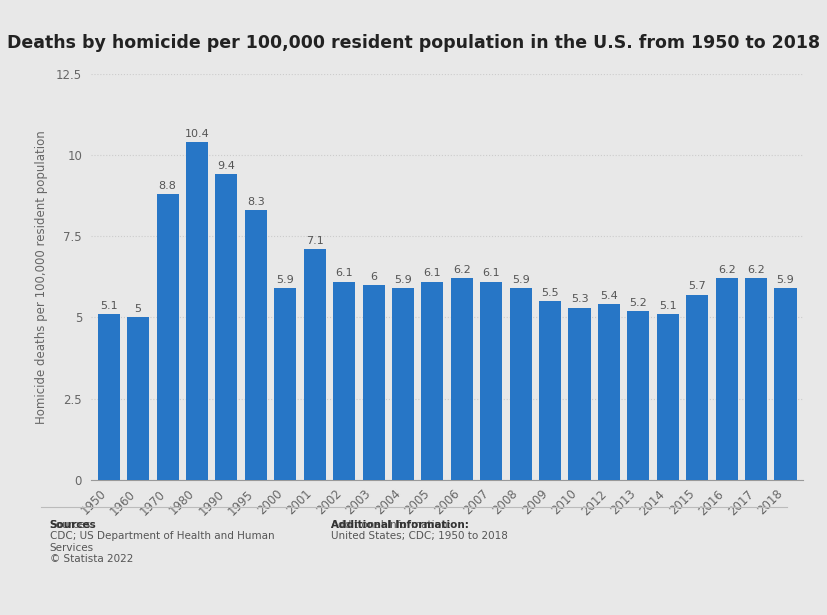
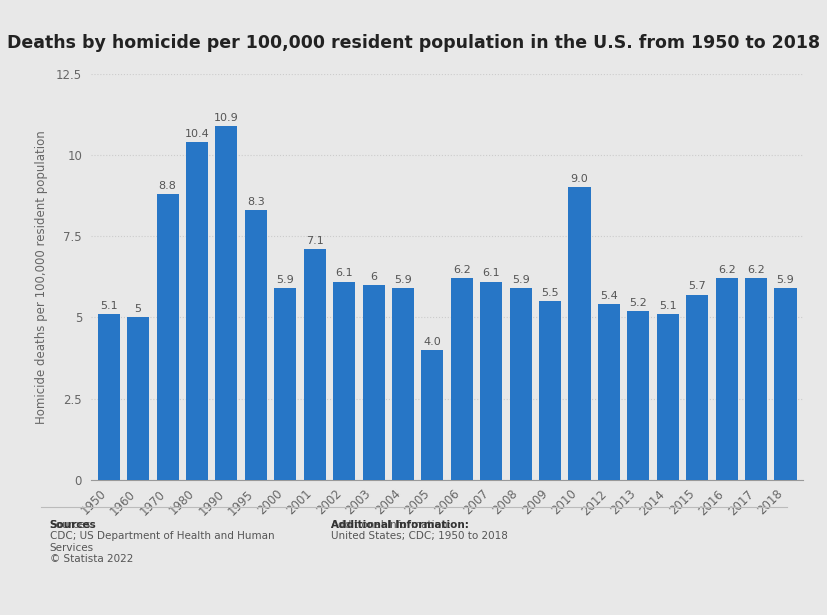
1990: 9.4 -> 10.9
2005: 6.1 -> 4.0
2010: 5.3 -> 9.0
